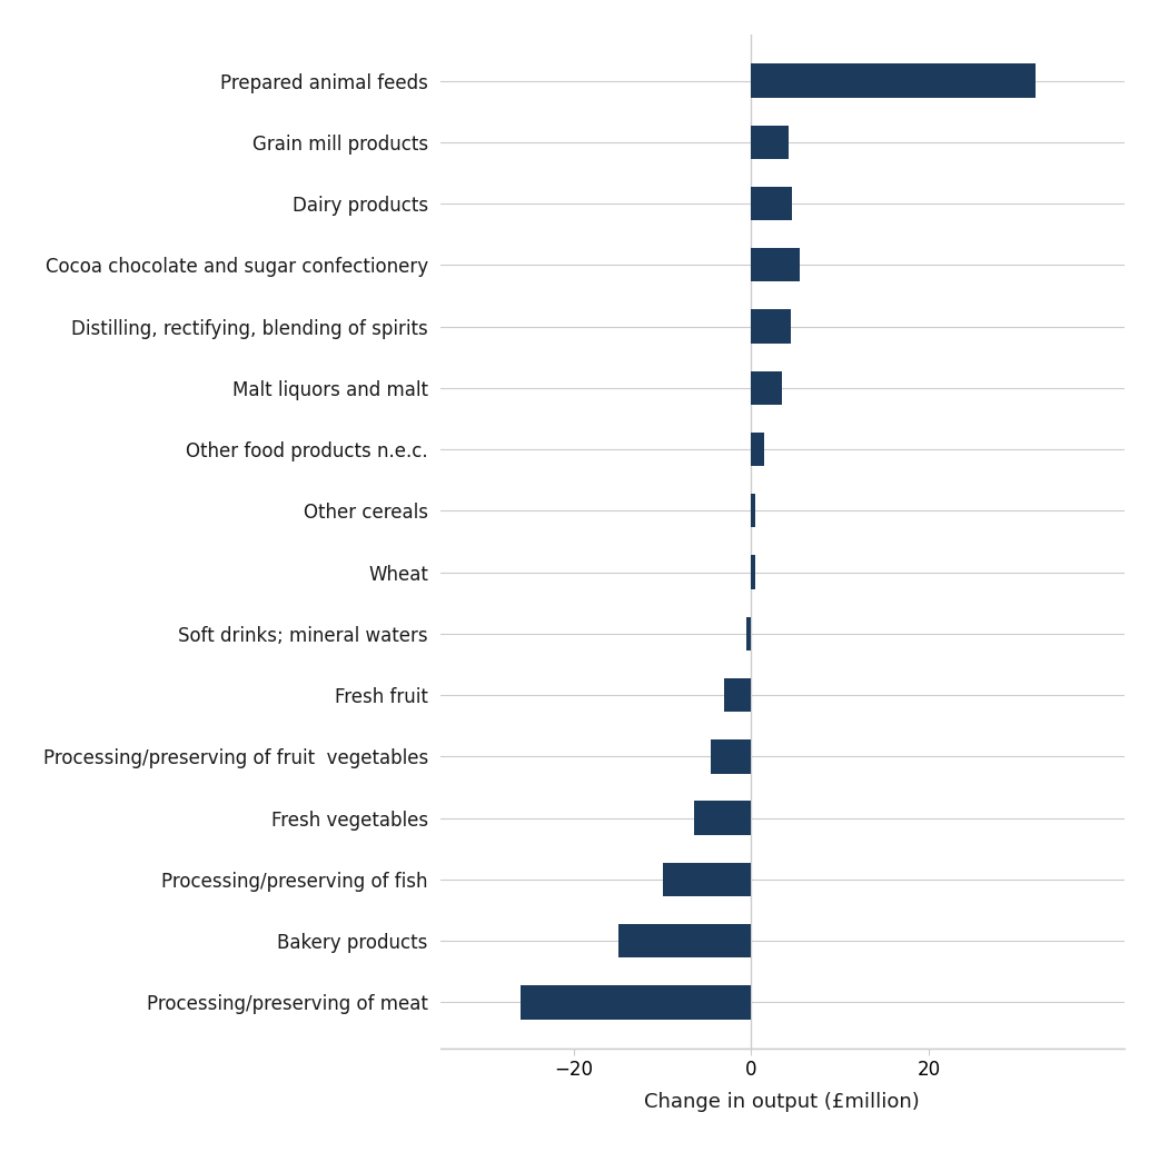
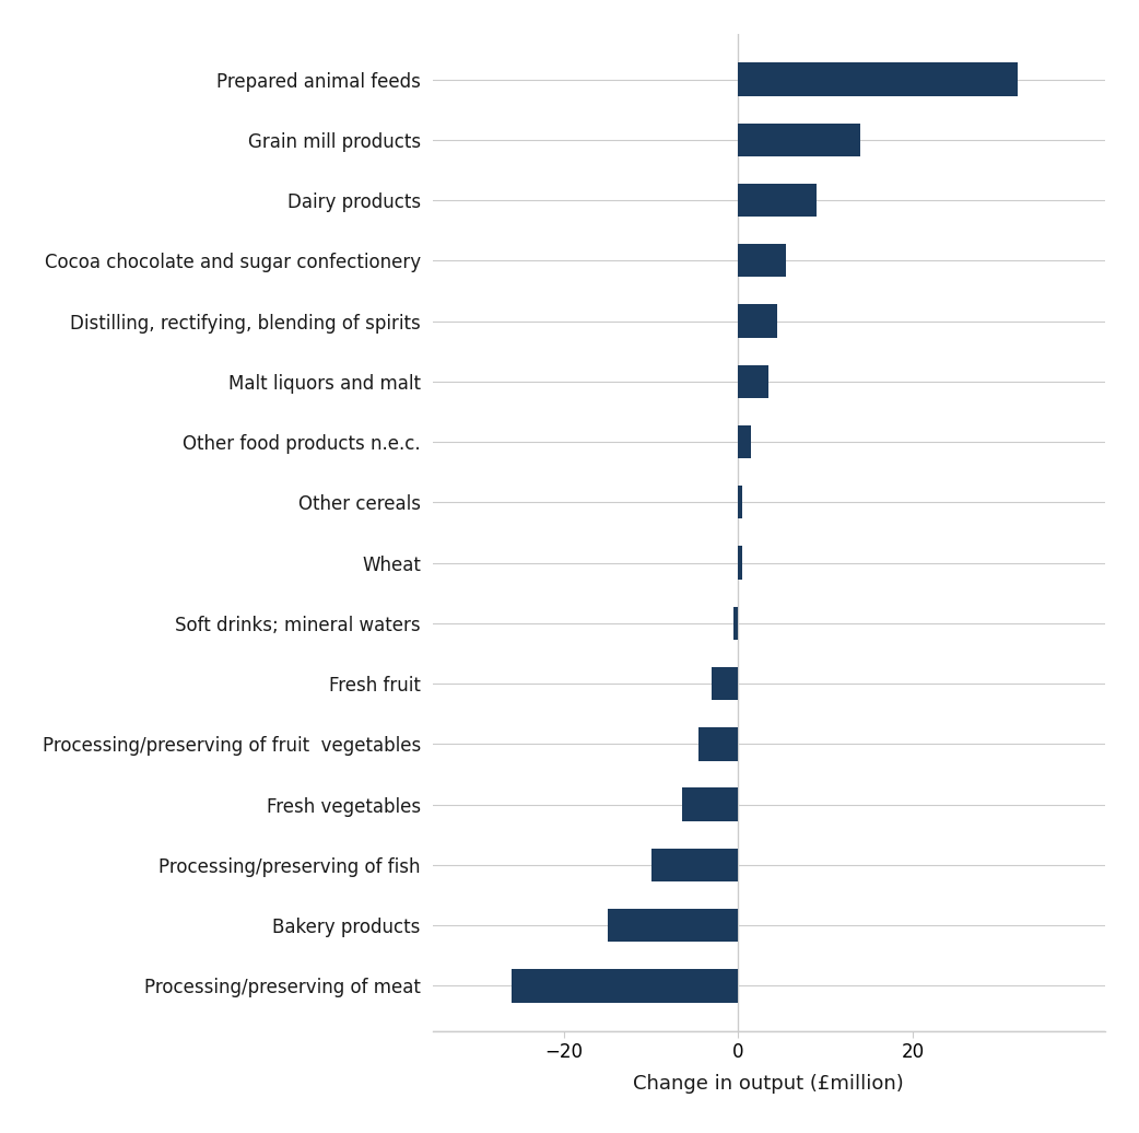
Grain mill products: 4.2 -> 14.0
Dairy products: 4.6 -> 9.0
